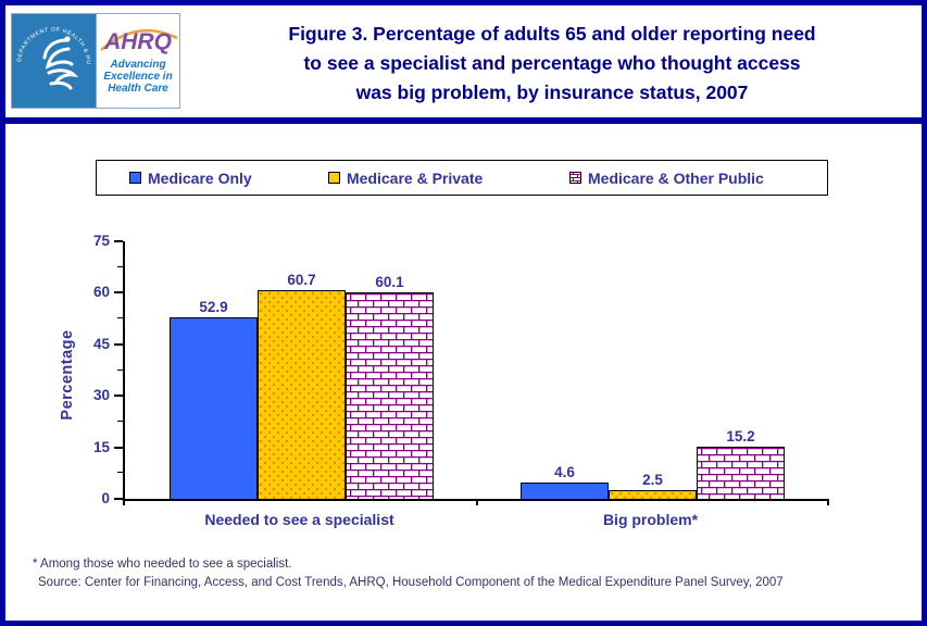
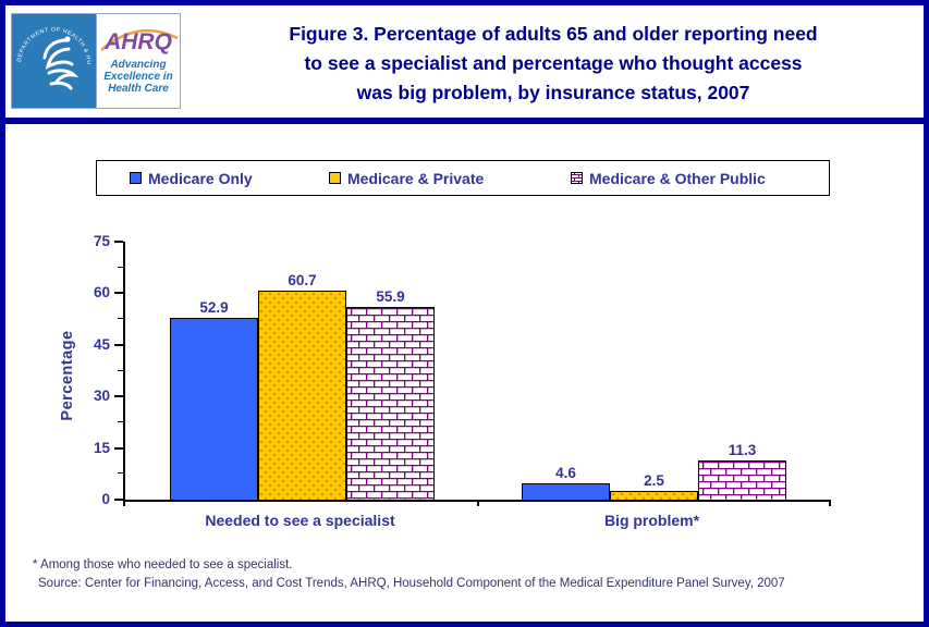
Medicare & Other Public/Needed to see a specialist: 60.1 -> 55.9
Medicare & Other Public/Big problem*: 15.2 -> 11.3
